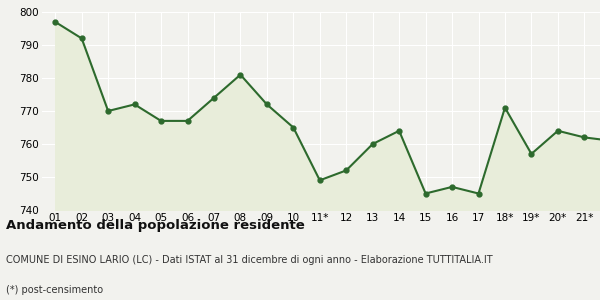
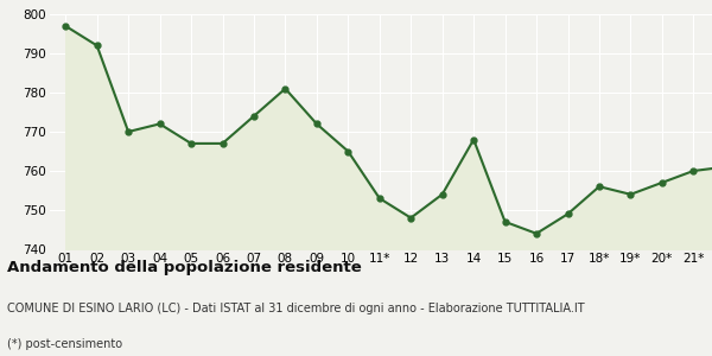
11*: 749 -> 753
12: 752 -> 748
13: 760 -> 754
14: 764 -> 768
15: 745 -> 747
16: 747 -> 744
17: 745 -> 749
18*: 771 -> 756
19*: 757 -> 754
20*: 764 -> 757
21*: 762 -> 760
